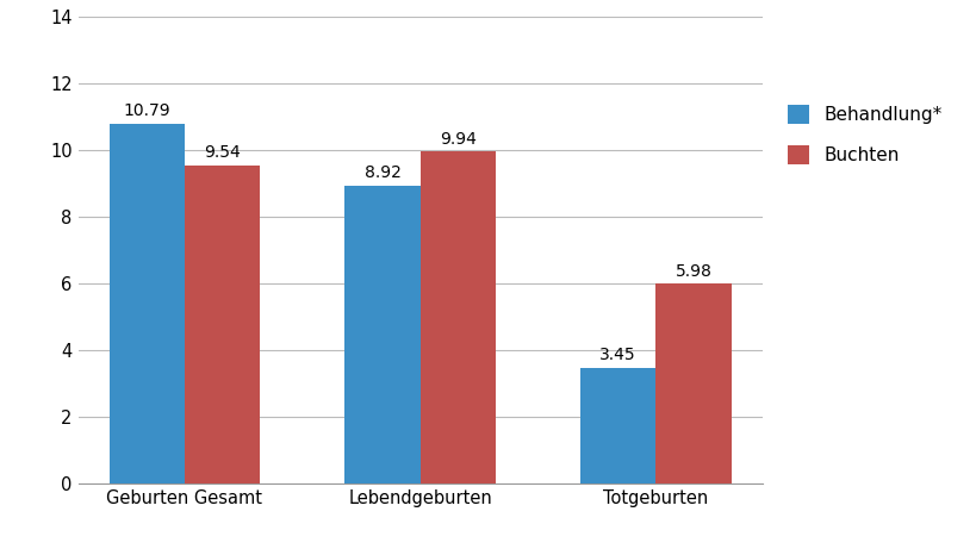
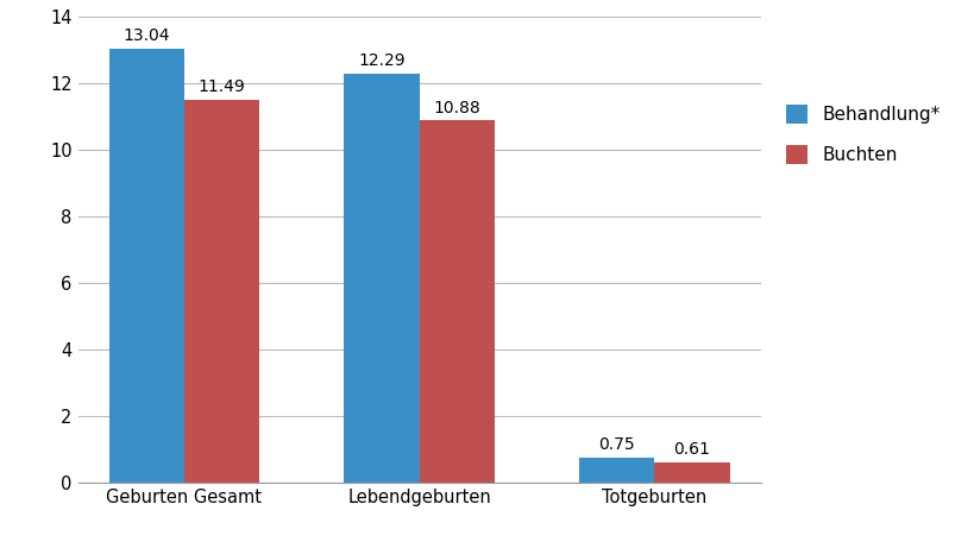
Behandlung*/Geburten Gesamt: 10.79 -> 13.04
Buchten/Geburten Gesamt: 9.54 -> 11.49
Behandlung*/Lebendgeburten: 8.92 -> 12.29
Buchten/Lebendgeburten: 9.94 -> 10.88
Behandlung*/Totgeburten: 3.45 -> 0.75
Buchten/Totgeburten: 5.98 -> 0.61
